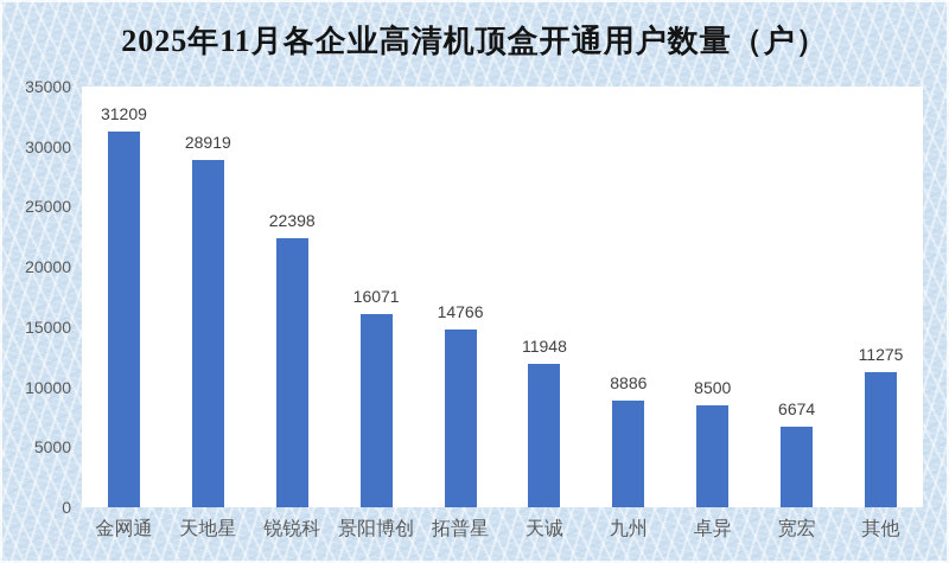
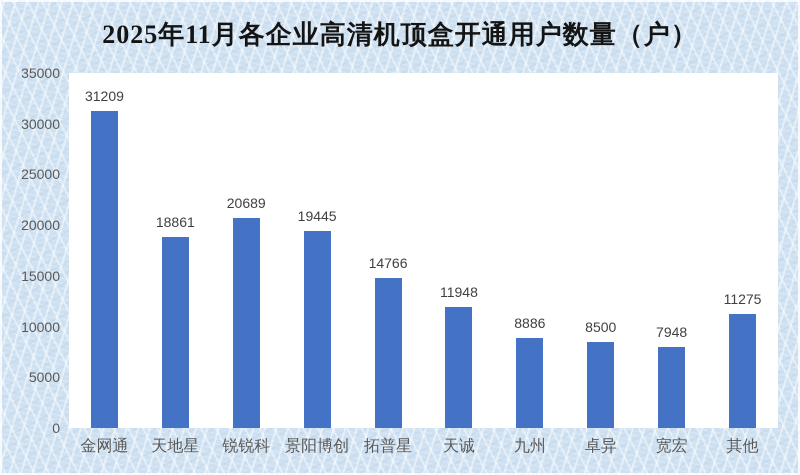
天地星: 28919 -> 18861
锐锐科: 22398 -> 20689
景阳博创: 16071 -> 19445
宽宏: 6674 -> 7948
